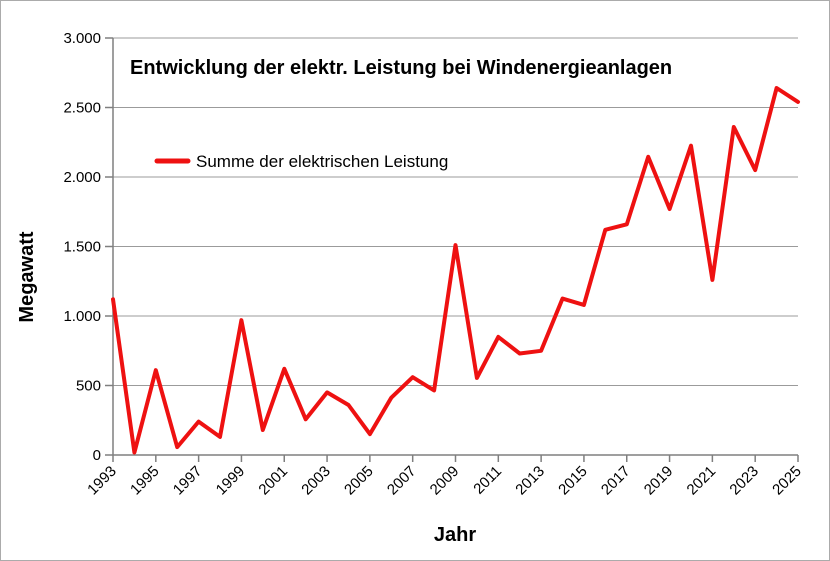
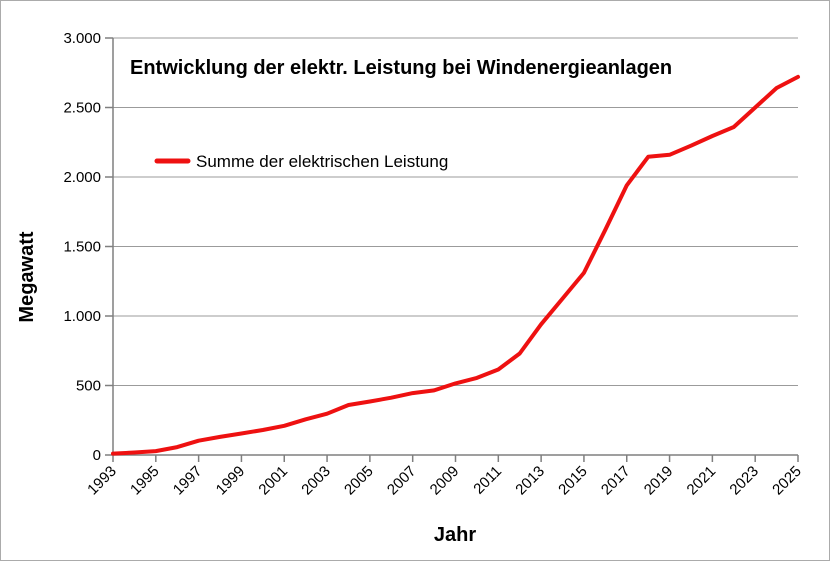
1993: 1120 -> 10
1995: 610 -> 30
1997: 240 -> 100
1999: 970 -> 160
2001: 620 -> 210
2003: 450 -> 300
2005: 150 -> 380
2007: 560 -> 440
2009: 1510 -> 520
2011: 850 -> 620
2013: 750 -> 940
2015: 1080 -> 1310
2017: 1660 -> 1940
2019: 1770 -> 2160
2021: 1260 -> 2300
2023: 2050 -> 2500
2025: 2540 -> 2720
